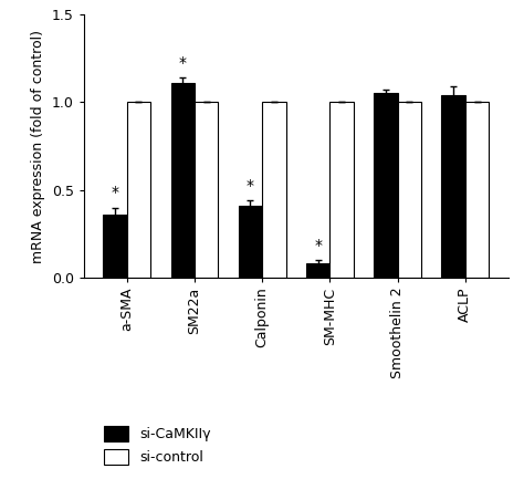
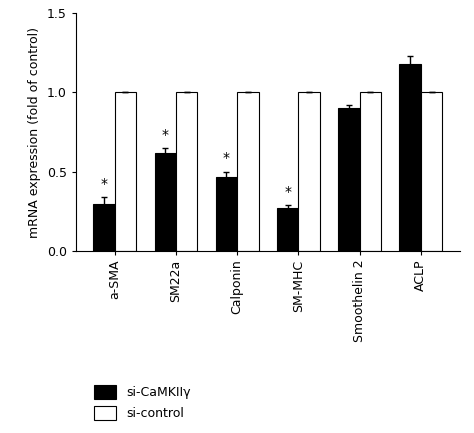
si-CaMKIIγ/a-SMA: 0.36 -> 0.30
si-CaMKIIγ/SM22a: 1.11 -> 0.62
si-CaMKIIγ/Calponin: 0.41 -> 0.47
si-CaMKIIγ/SM-MHC: 0.08 -> 0.27
si-CaMKIIγ/Smoothelin 2: 1.05 -> 0.90
si-CaMKIIγ/ACLP: 1.04 -> 1.18
